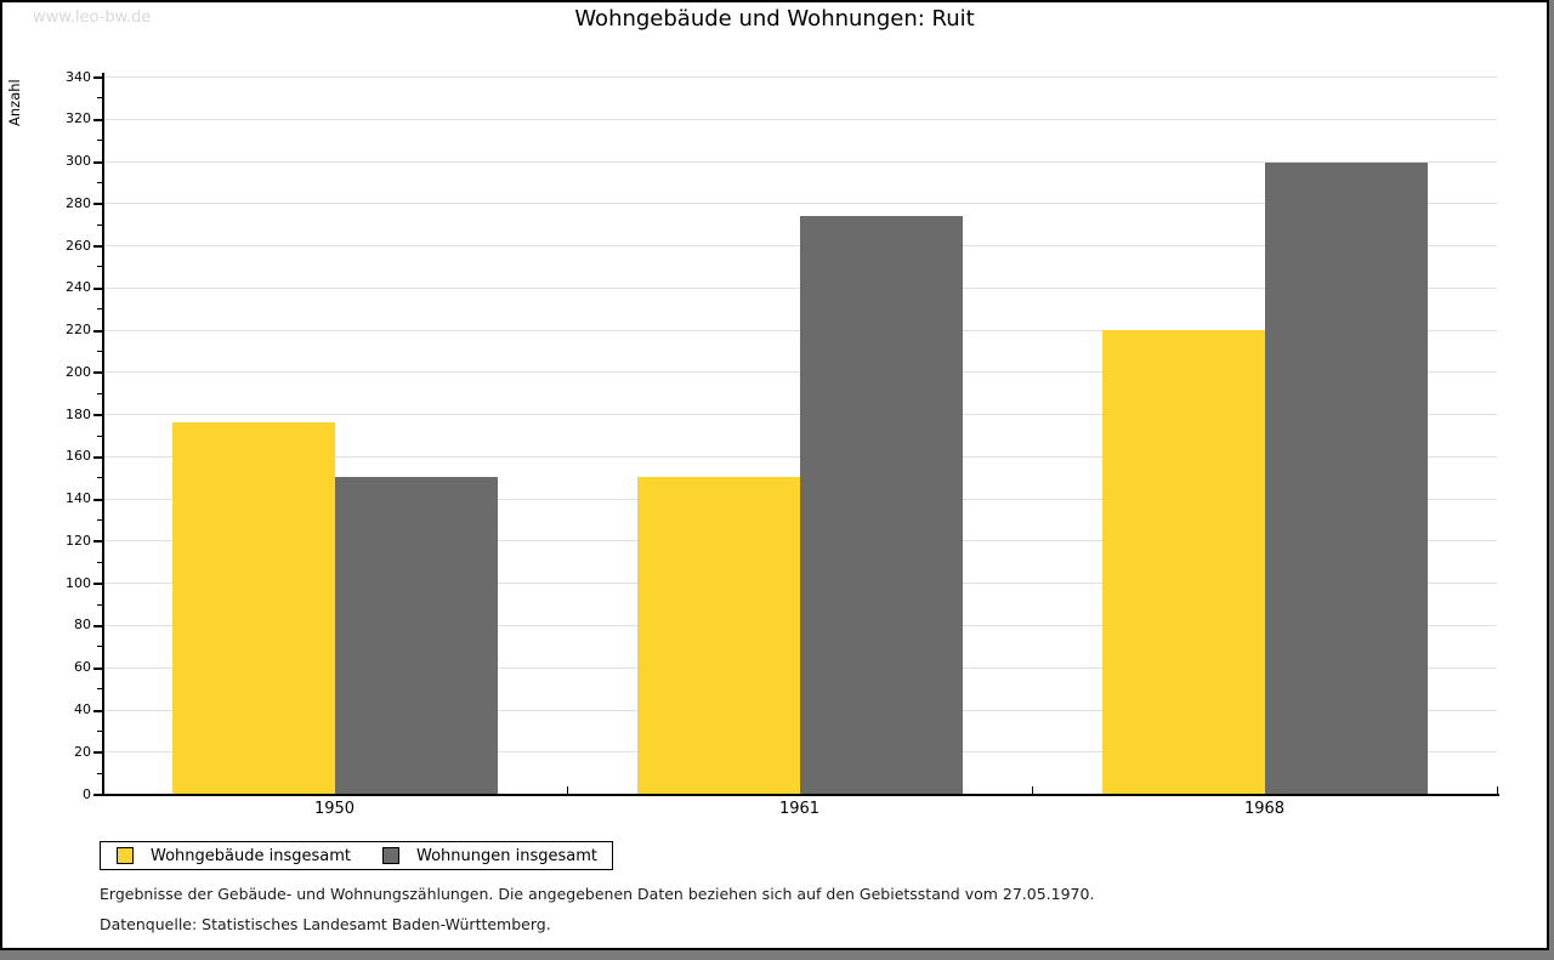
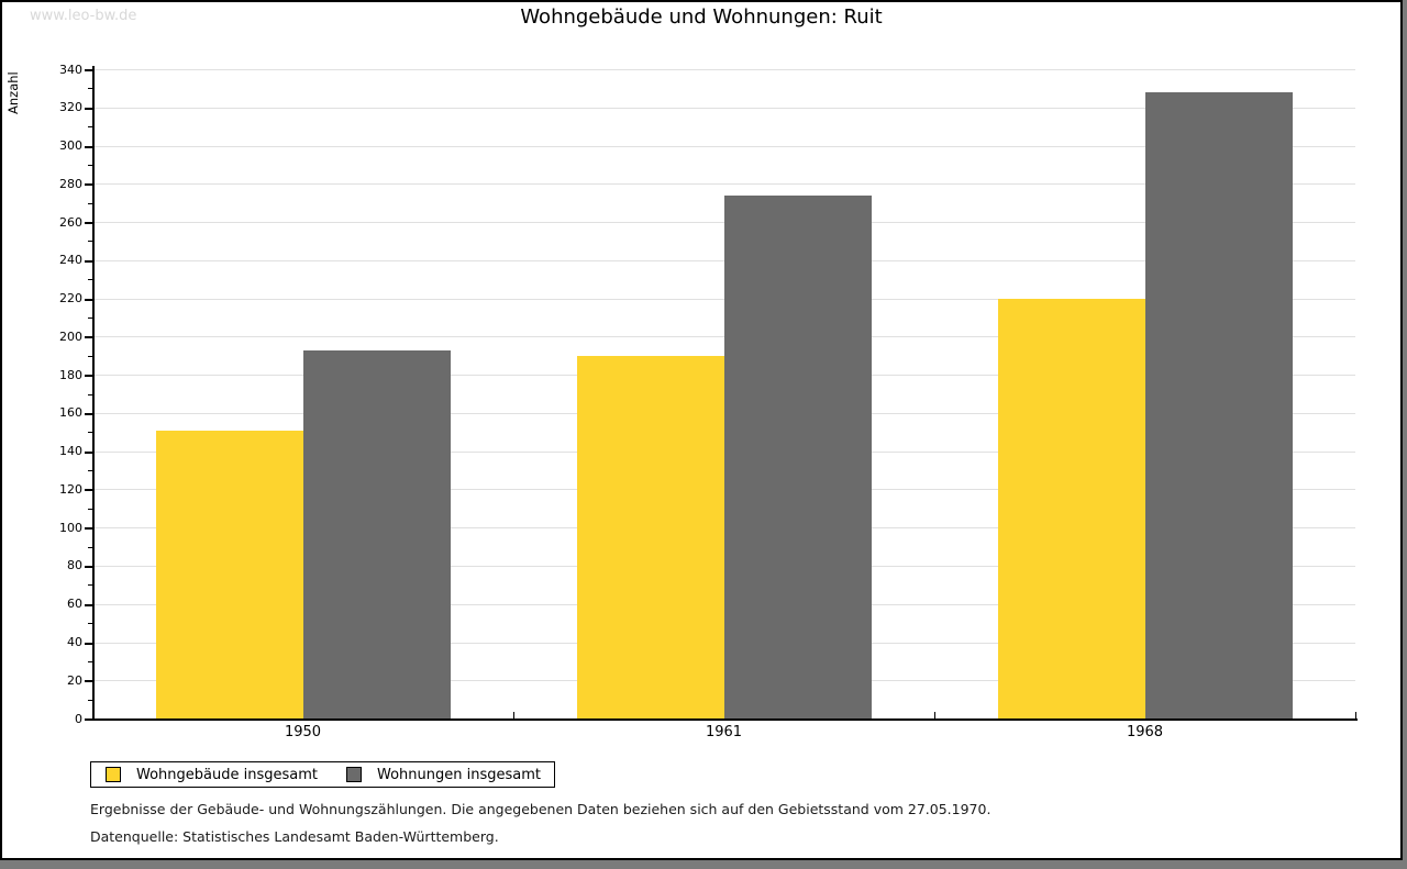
Wohngebäude insgesamt/1950: 176 -> 151
Wohnungen insgesamt/1950: 150 -> 193
Wohngebäude insgesamt/1961: 150 -> 190
Wohnungen insgesamt/1968: 299 -> 328
